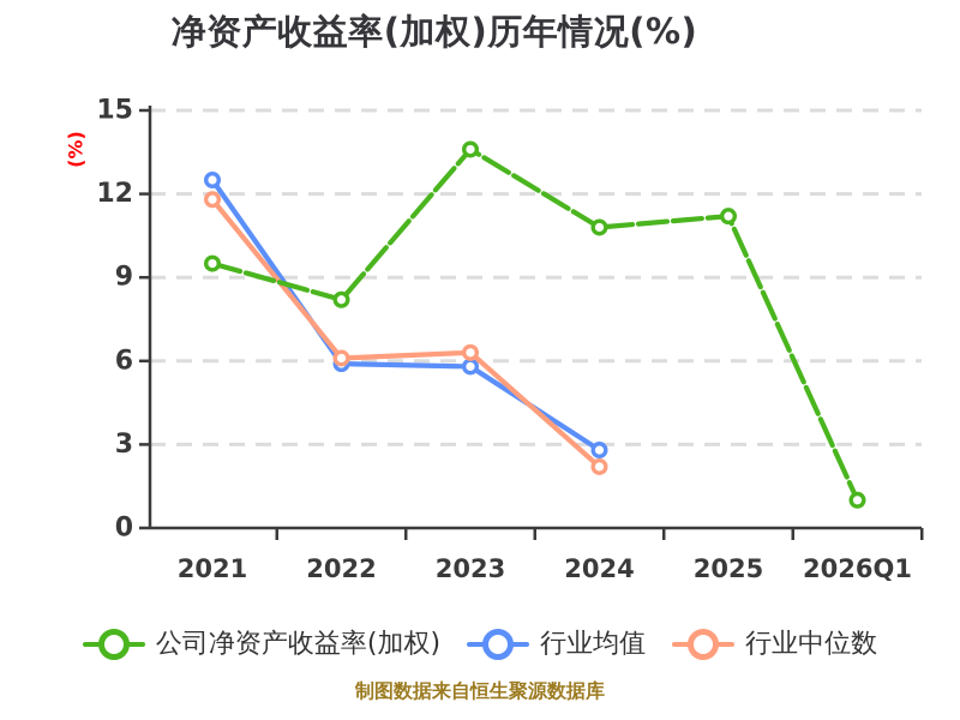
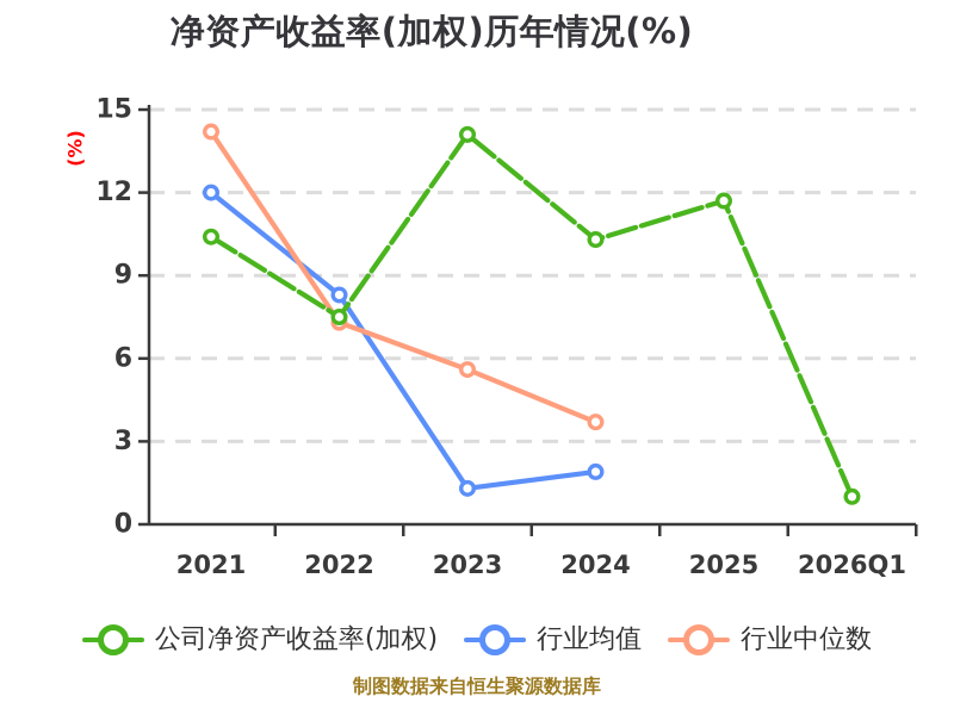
公司净资产收益率(加权)/2021: 9.5 -> 10.4
行业均值/2021: 12.5 -> 12.0
行业中位数/2021: 11.8 -> 14.2
公司净资产收益率(加权)/2022: 8.2 -> 7.5
行业均值/2022: 5.9 -> 8.3
行业中位数/2022: 6.1 -> 7.3
公司净资产收益率(加权)/2023: 13.6 -> 14.1
行业均值/2023: 5.8 -> 1.3
行业中位数/2023: 6.3 -> 5.6
公司净资产收益率(加权)/2024: 10.8 -> 10.3
行业均值/2024: 2.8 -> 1.9
行业中位数/2024: 2.2 -> 3.7
公司净资产收益率(加权)/2025: 11.2 -> 11.7
